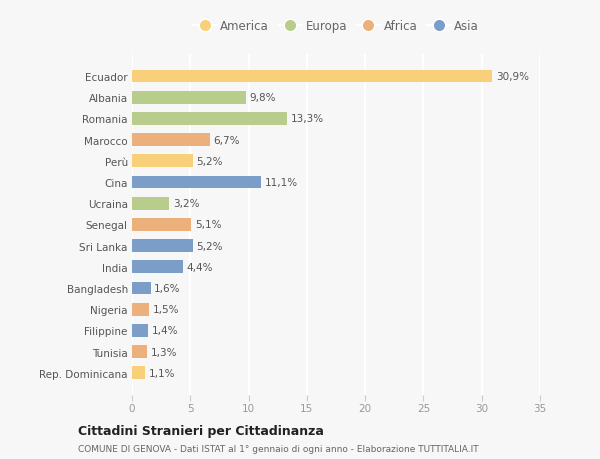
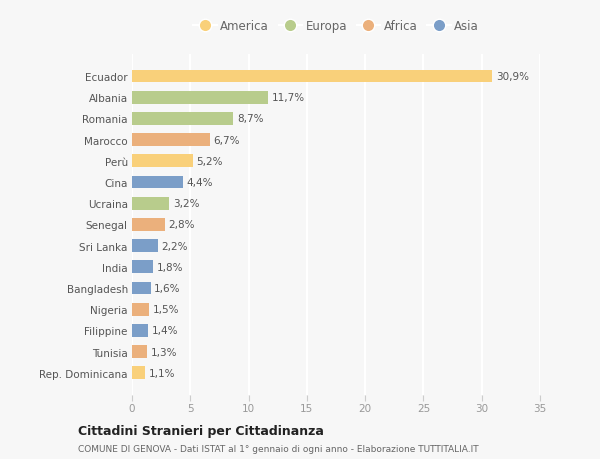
Albania: 9,8% -> 11,7%
Romania: 13,3% -> 8,7%
Cina: 11,1% -> 4,4%
Senegal: 5,1% -> 2,8%
Sri Lanka: 5,2% -> 2,2%
India: 4,4% -> 1,8%
